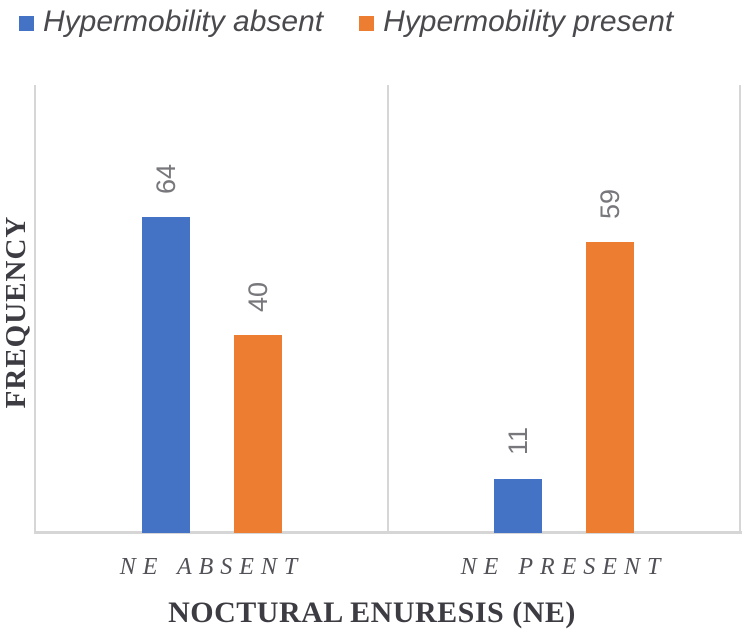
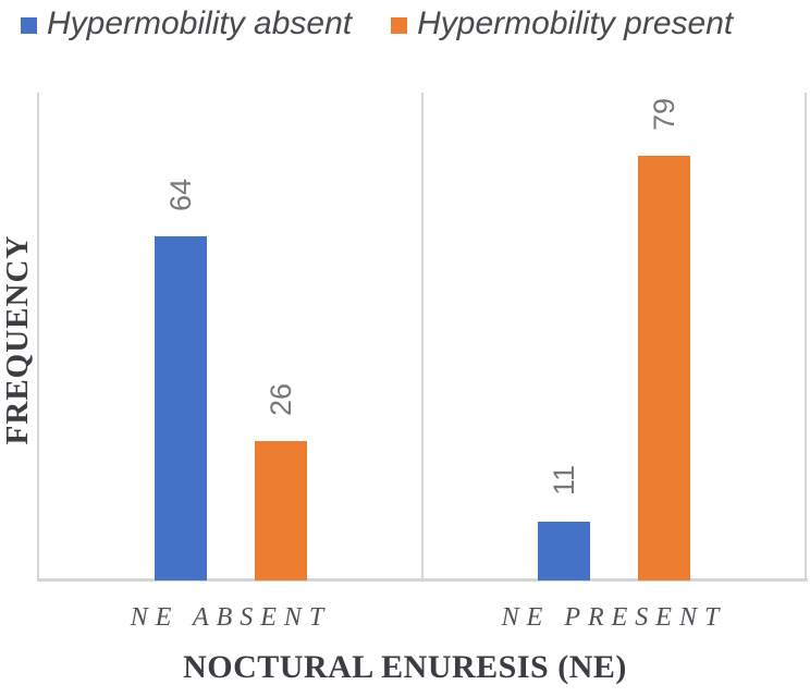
Hypermobility present/NE ABSENT: 40 -> 26
Hypermobility present/NE PRESENT: 59 -> 79
